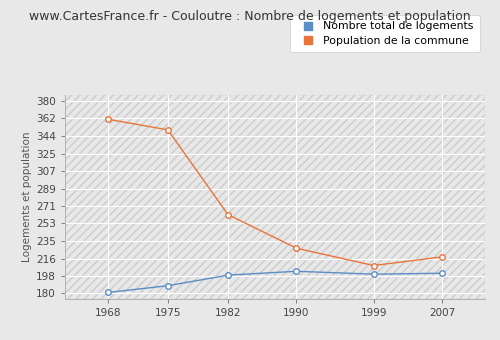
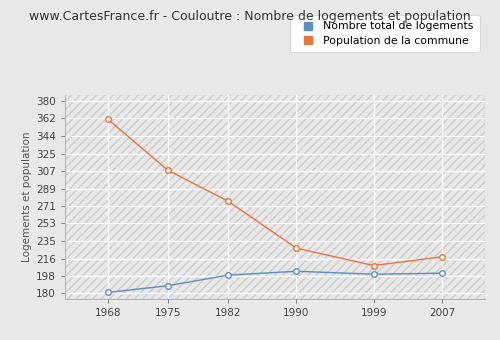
Population de la commune/1975: 350 -> 308
Population de la commune/1982: 262 -> 276
